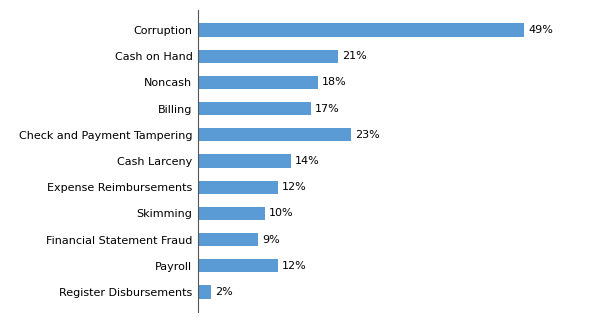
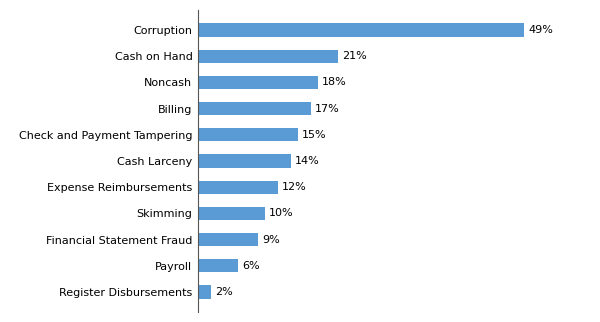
Check and Payment Tampering: 23% -> 15%
Payroll: 12% -> 6%
